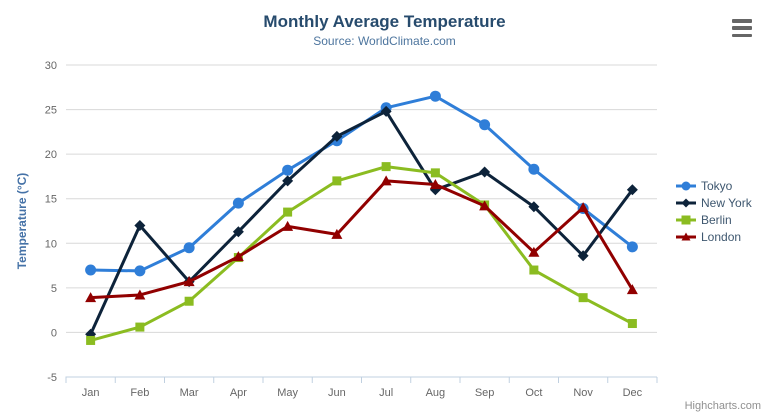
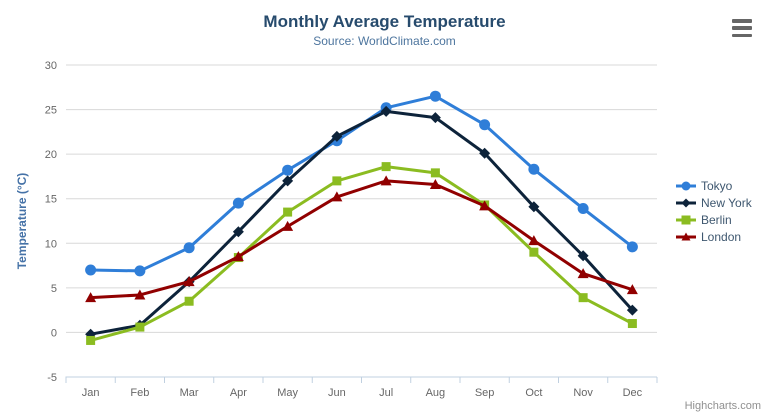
New York/Feb: 12 -> 1
London/Jun: 11 -> 15
New York/Aug: 16 -> 24
New York/Sep: 18 -> 20
Berlin/Oct: 7 -> 9
London/Oct: 9 -> 10
London/Nov: 14 -> 7
New York/Dec: 16 -> 2
